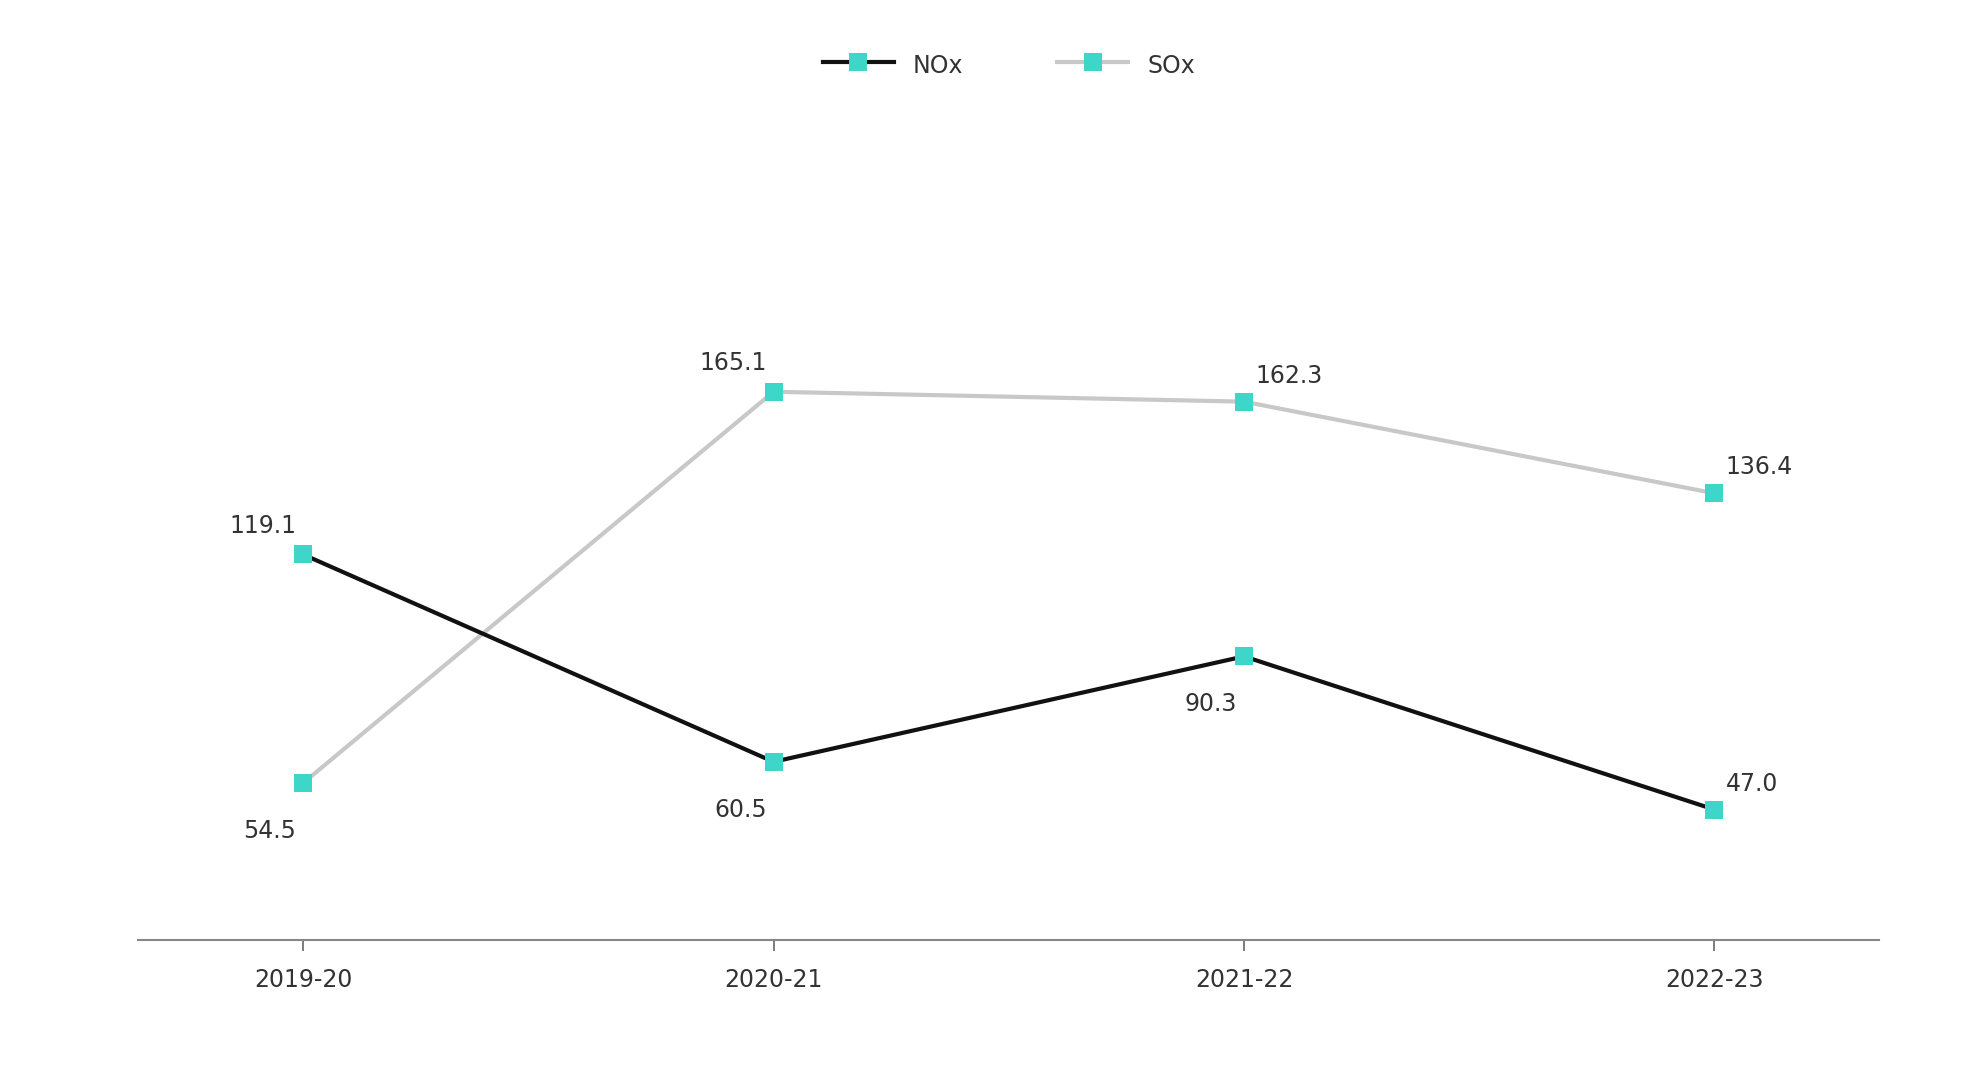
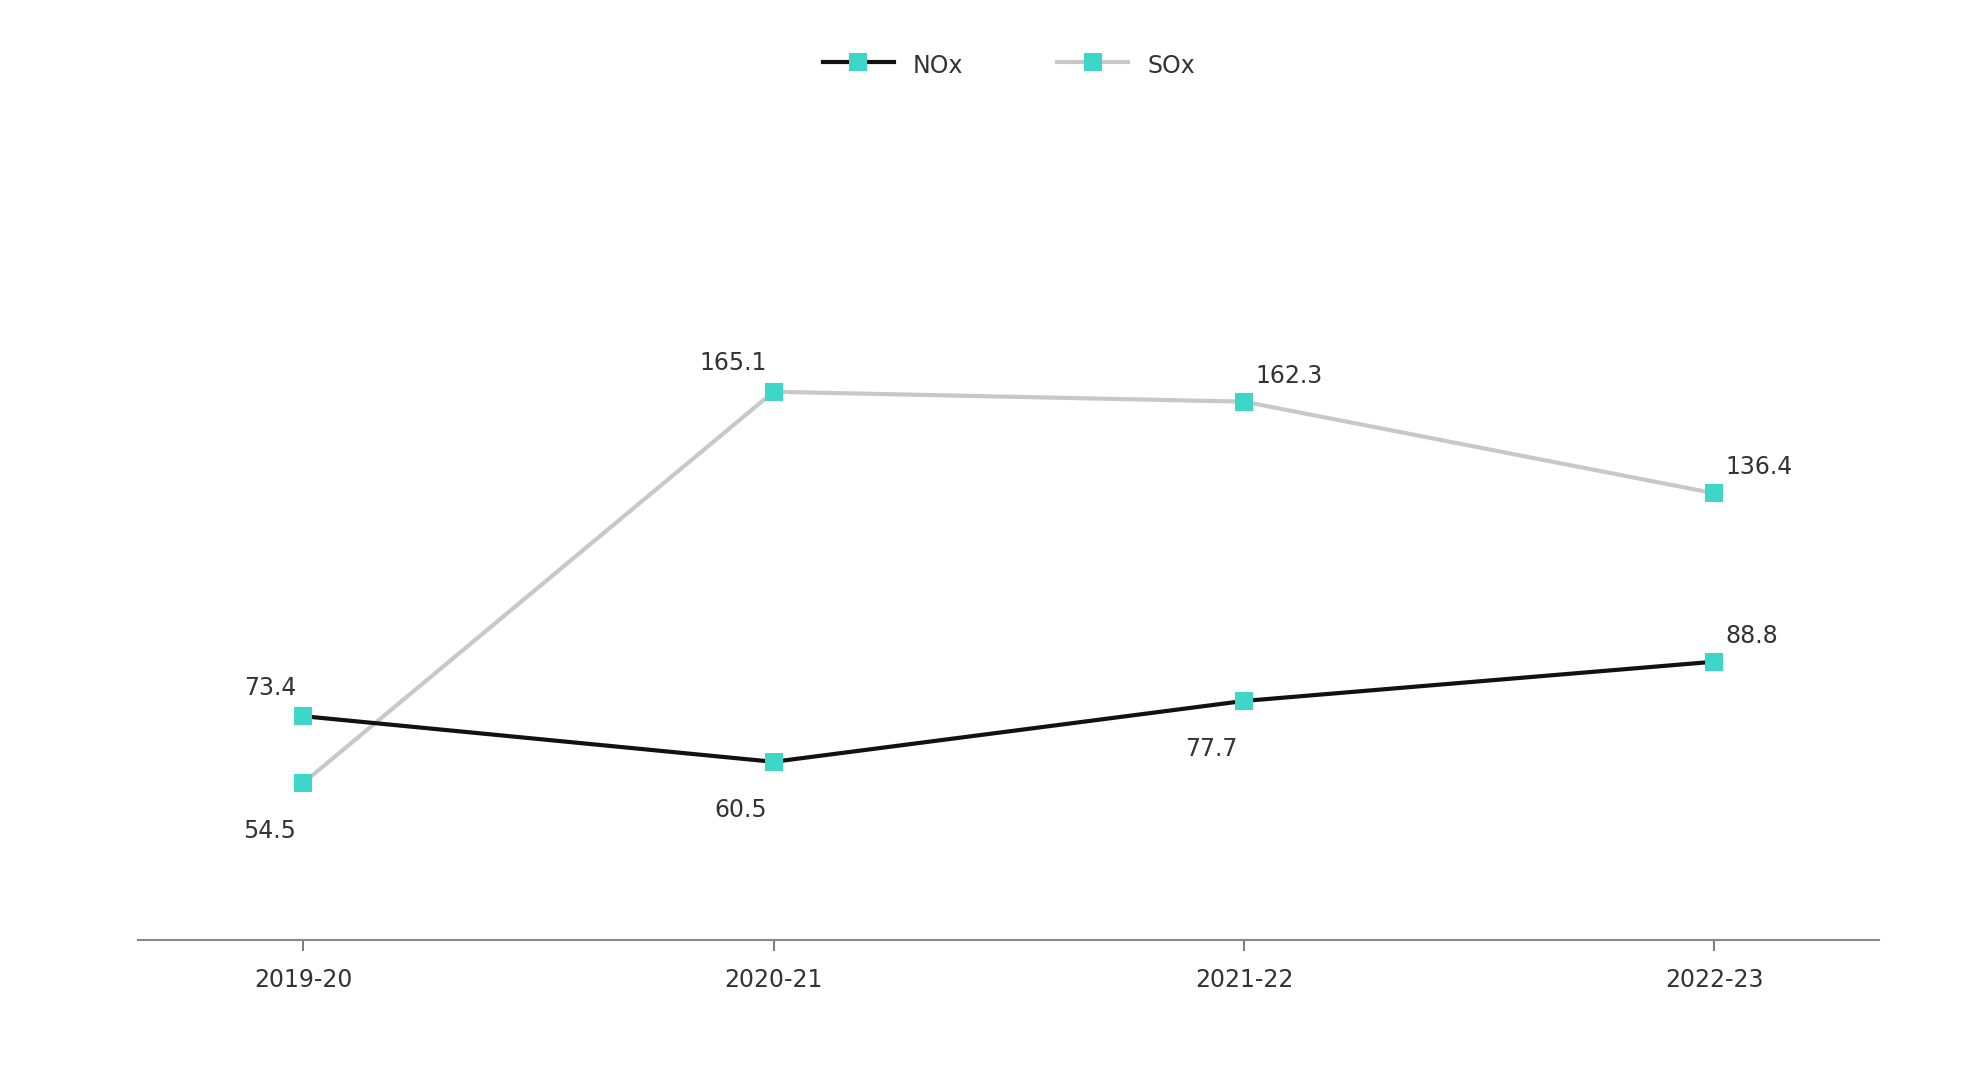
NOx/2019-20: 119.1 -> 73.4
NOx/2021-22: 90.3 -> 77.7
NOx/2022-23: 47.0 -> 88.8
